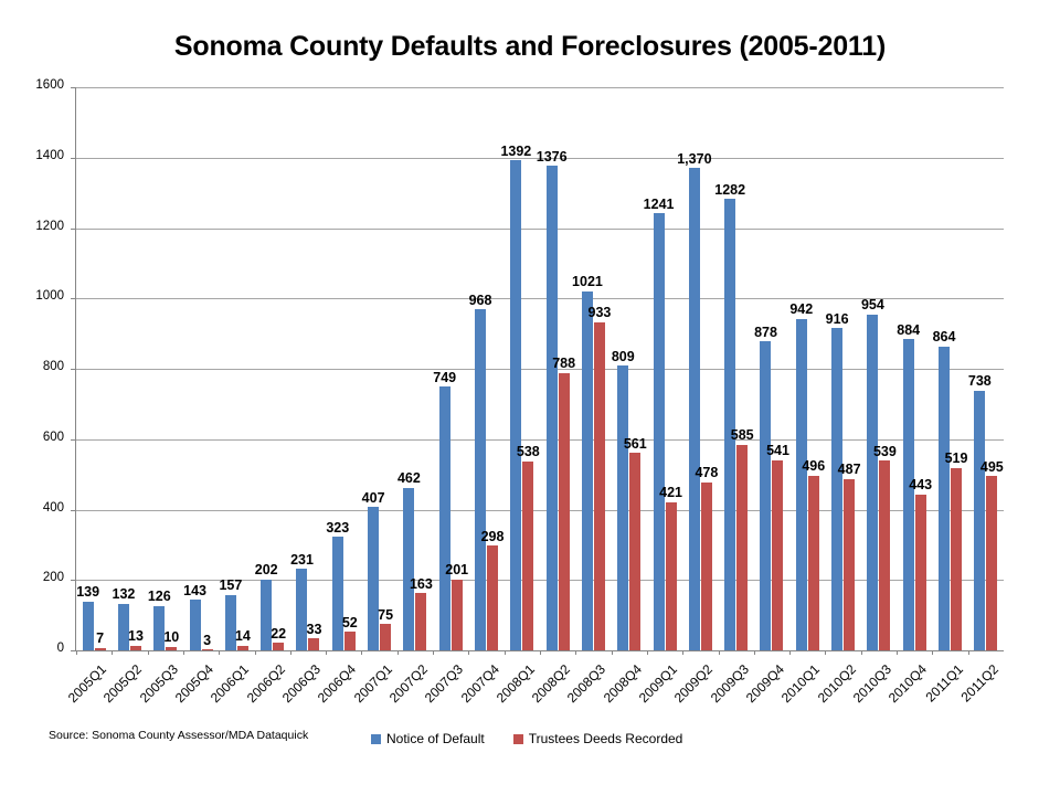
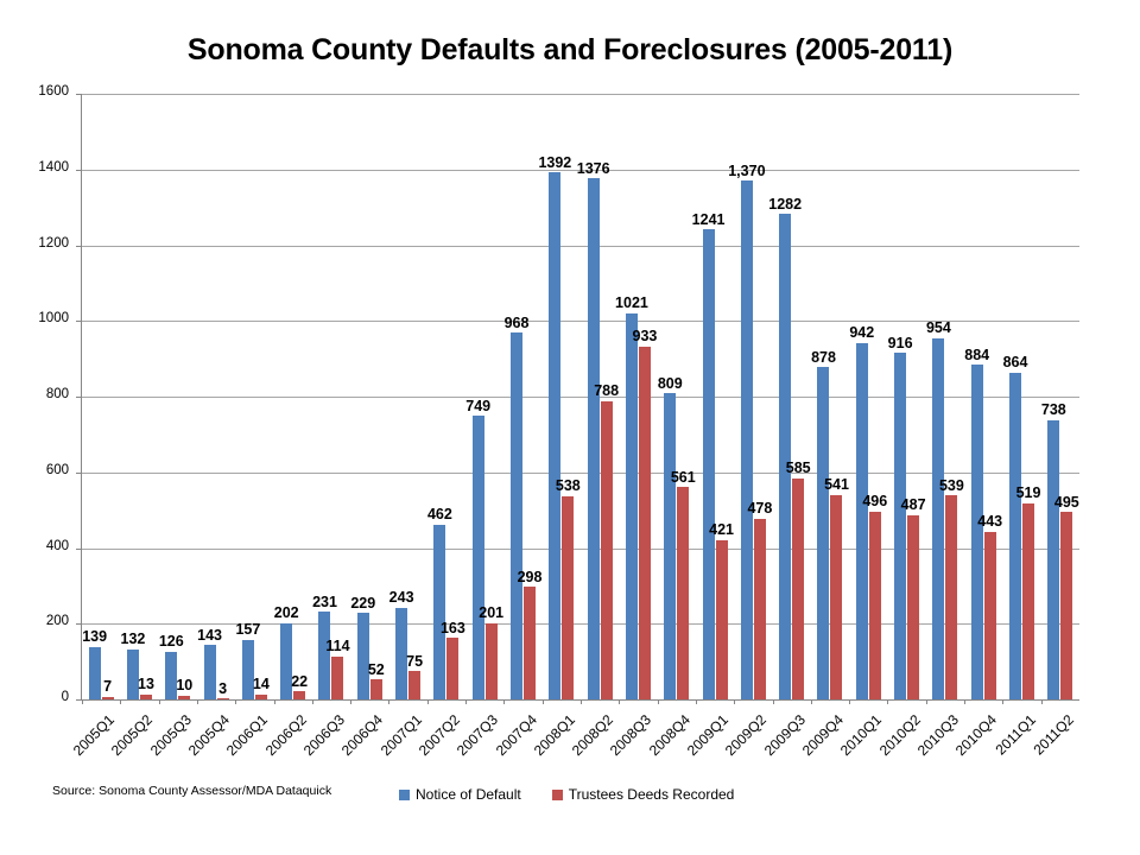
Trustees Deeds Recorded/2006Q3: 33 -> 114
Notice of Default/2006Q4: 323 -> 229
Notice of Default/2007Q1: 407 -> 243
